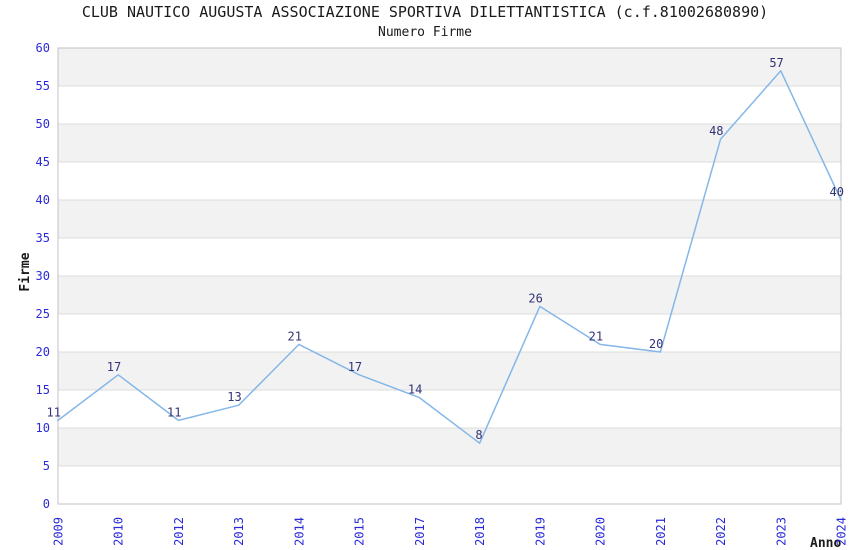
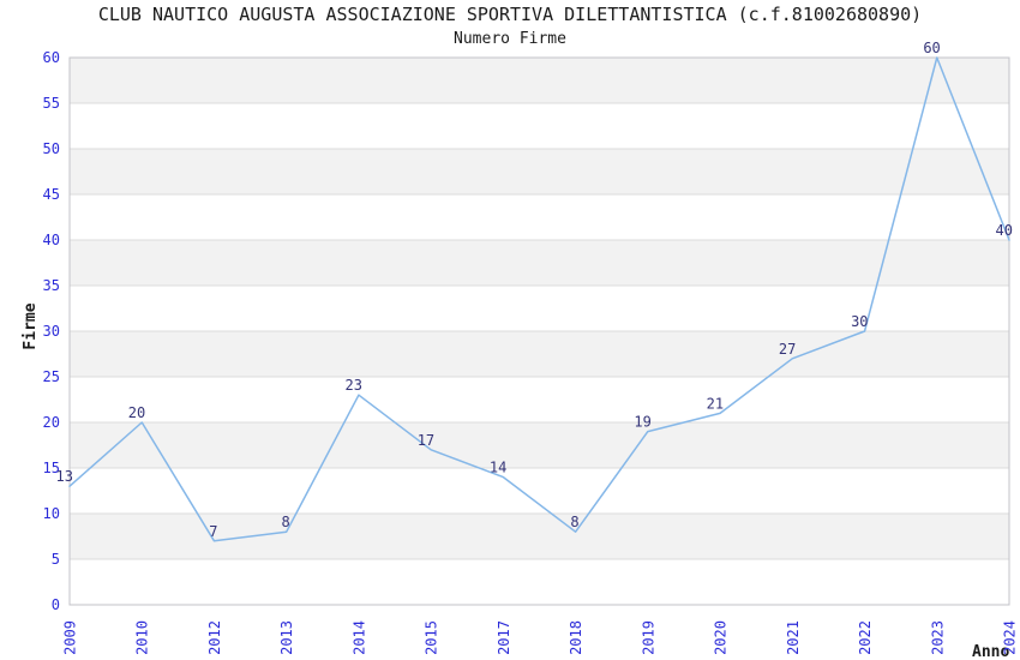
2009: 11 -> 13
2010: 17 -> 20
2012: 11 -> 7
2013: 13 -> 8
2014: 21 -> 23
2019: 26 -> 19
2021: 20 -> 27
2022: 48 -> 30
2023: 57 -> 60
